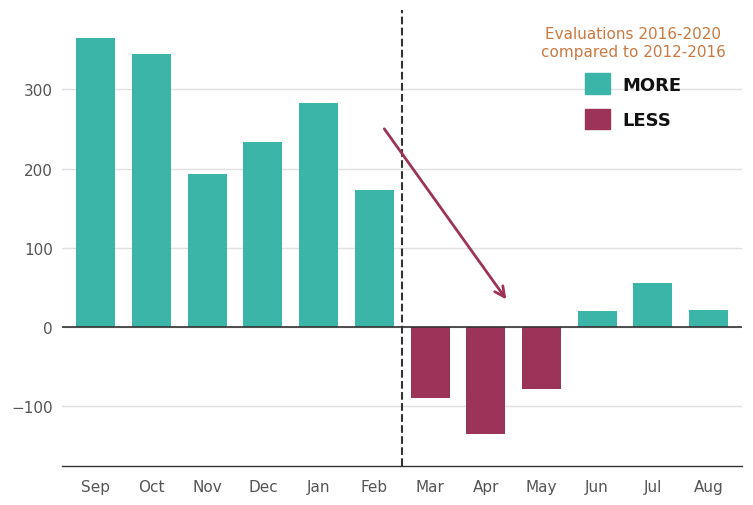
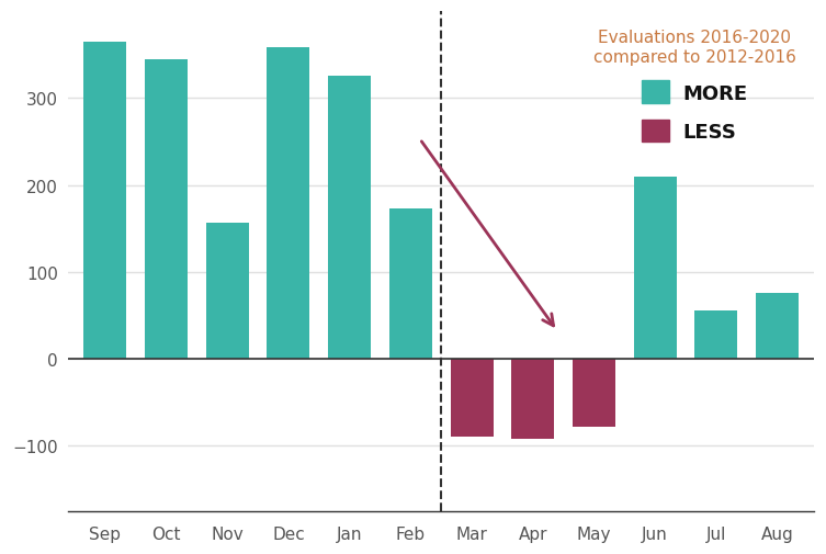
Nov: 193 -> 156
Dec: 233 -> 358
Jan: 283 -> 326
Apr: -135 -> -92
Jun: 20 -> 210
Aug: 22 -> 76
